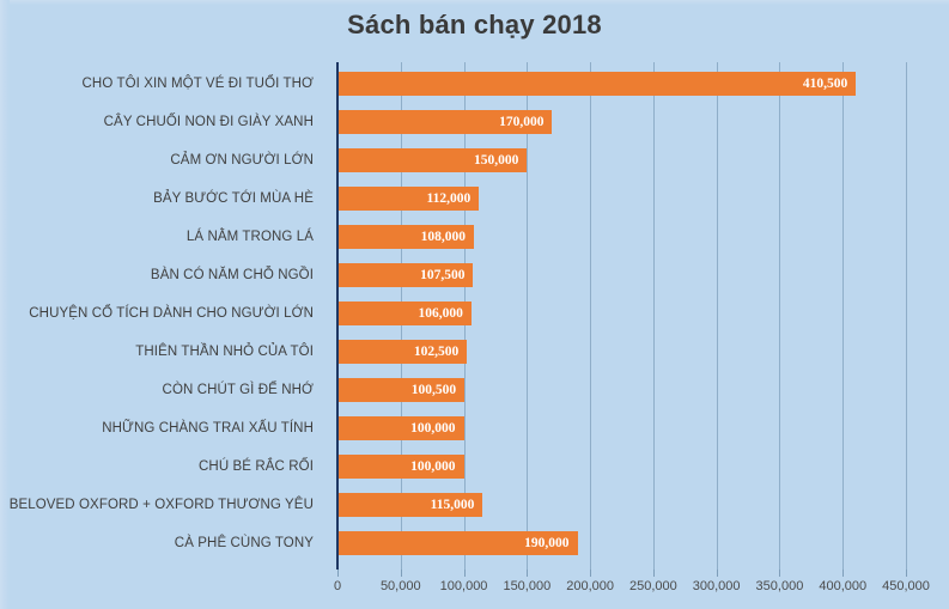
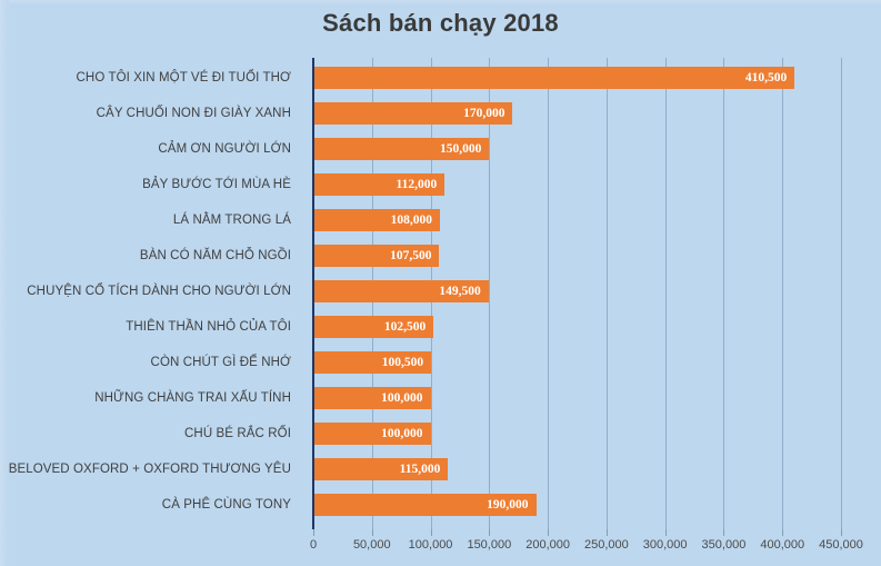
CHUYỆN CỔ TÍCH DÀNH CHO NGƯỜI LỚN: 106,000 -> 149,500
